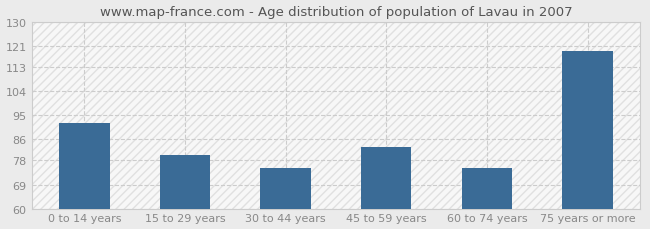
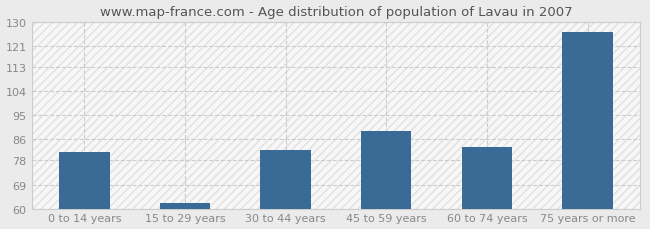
0 to 14 years: 92 -> 81
15 to 29 years: 80 -> 62
30 to 44 years: 75 -> 82
45 to 59 years: 83 -> 89
60 to 74 years: 75 -> 83
75 years or more: 119 -> 126
